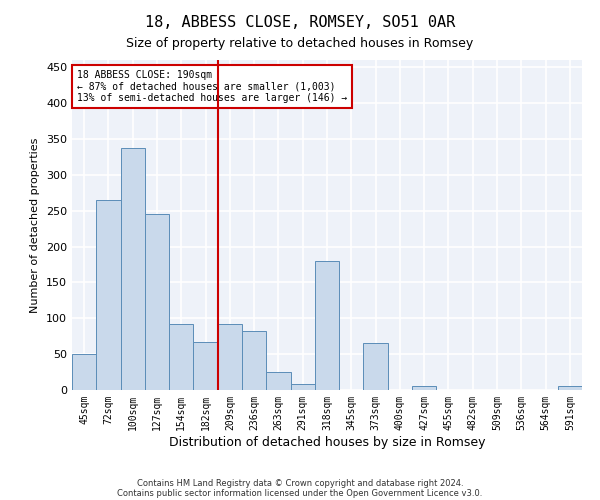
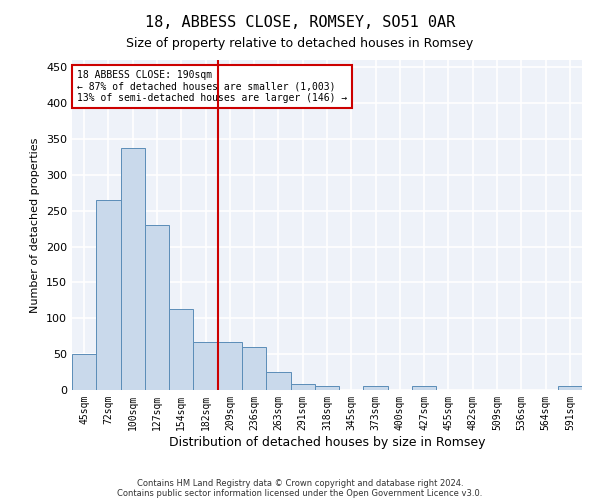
127sqm: 246 -> 230
154sqm: 92 -> 113
209sqm: 92 -> 67
236sqm: 82 -> 60
318sqm: 180 -> 6
373sqm: 66 -> 5
